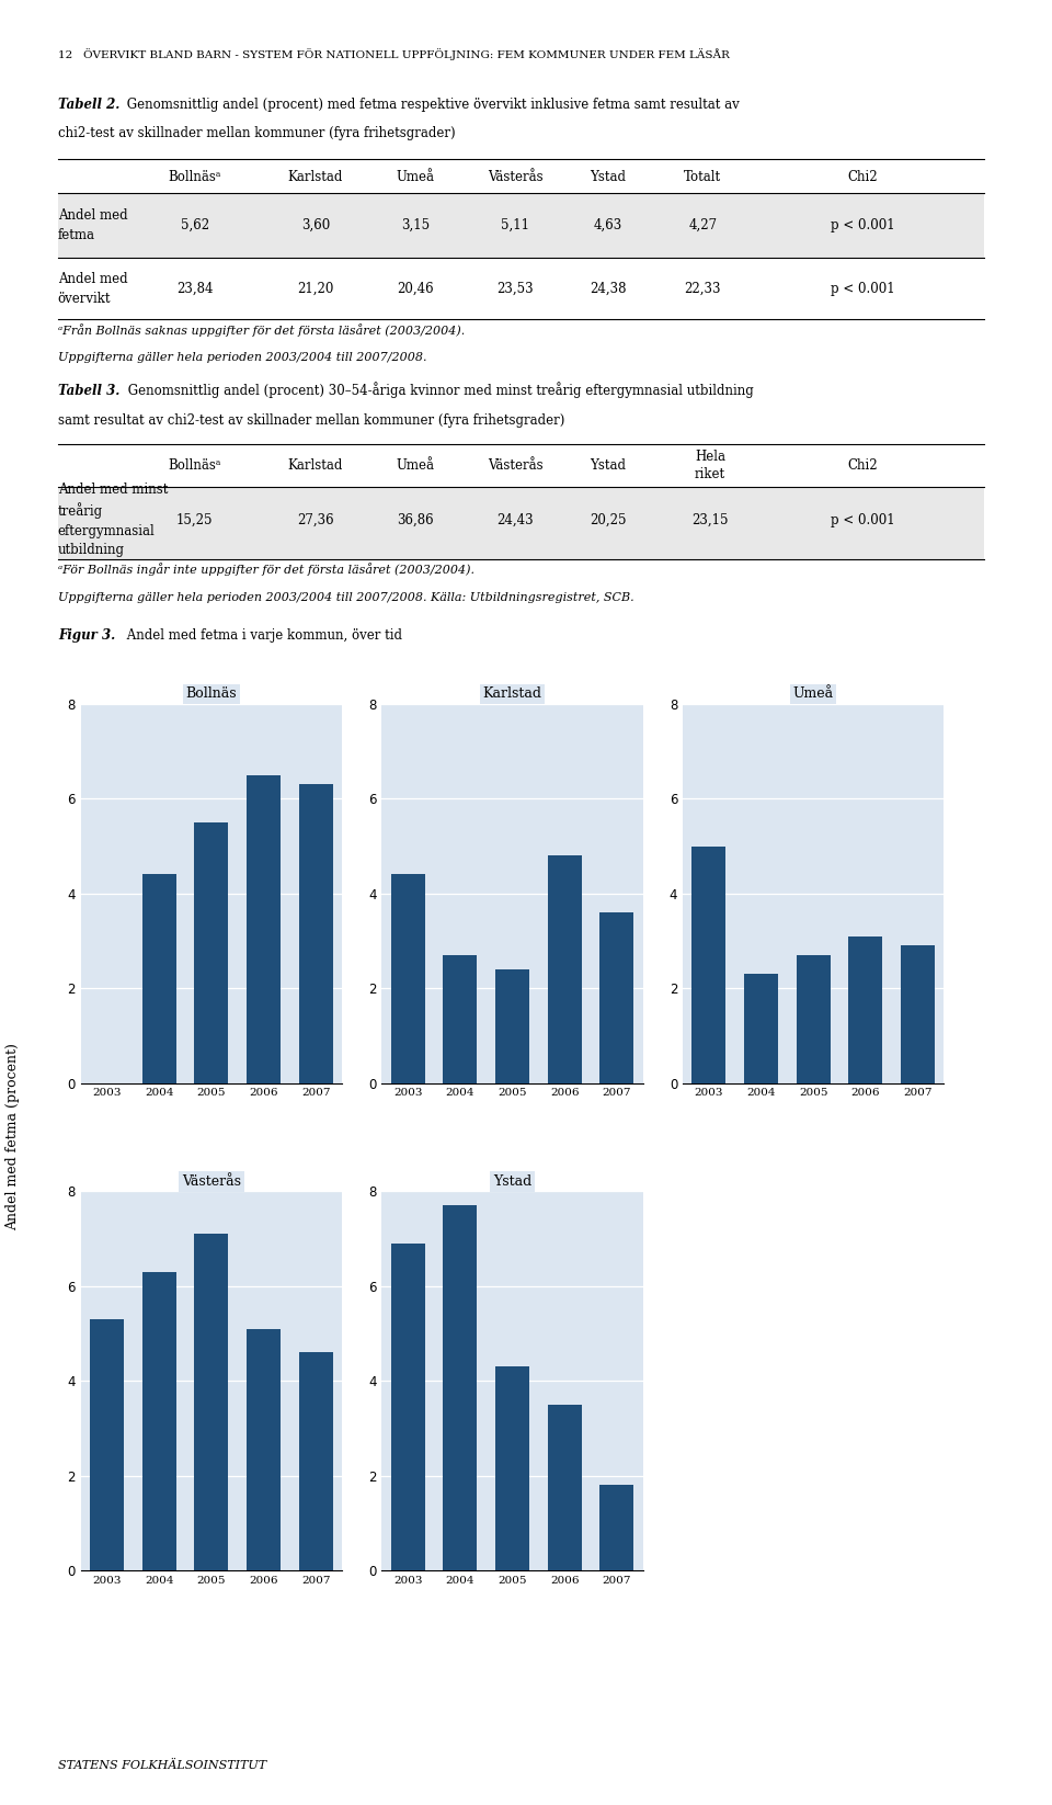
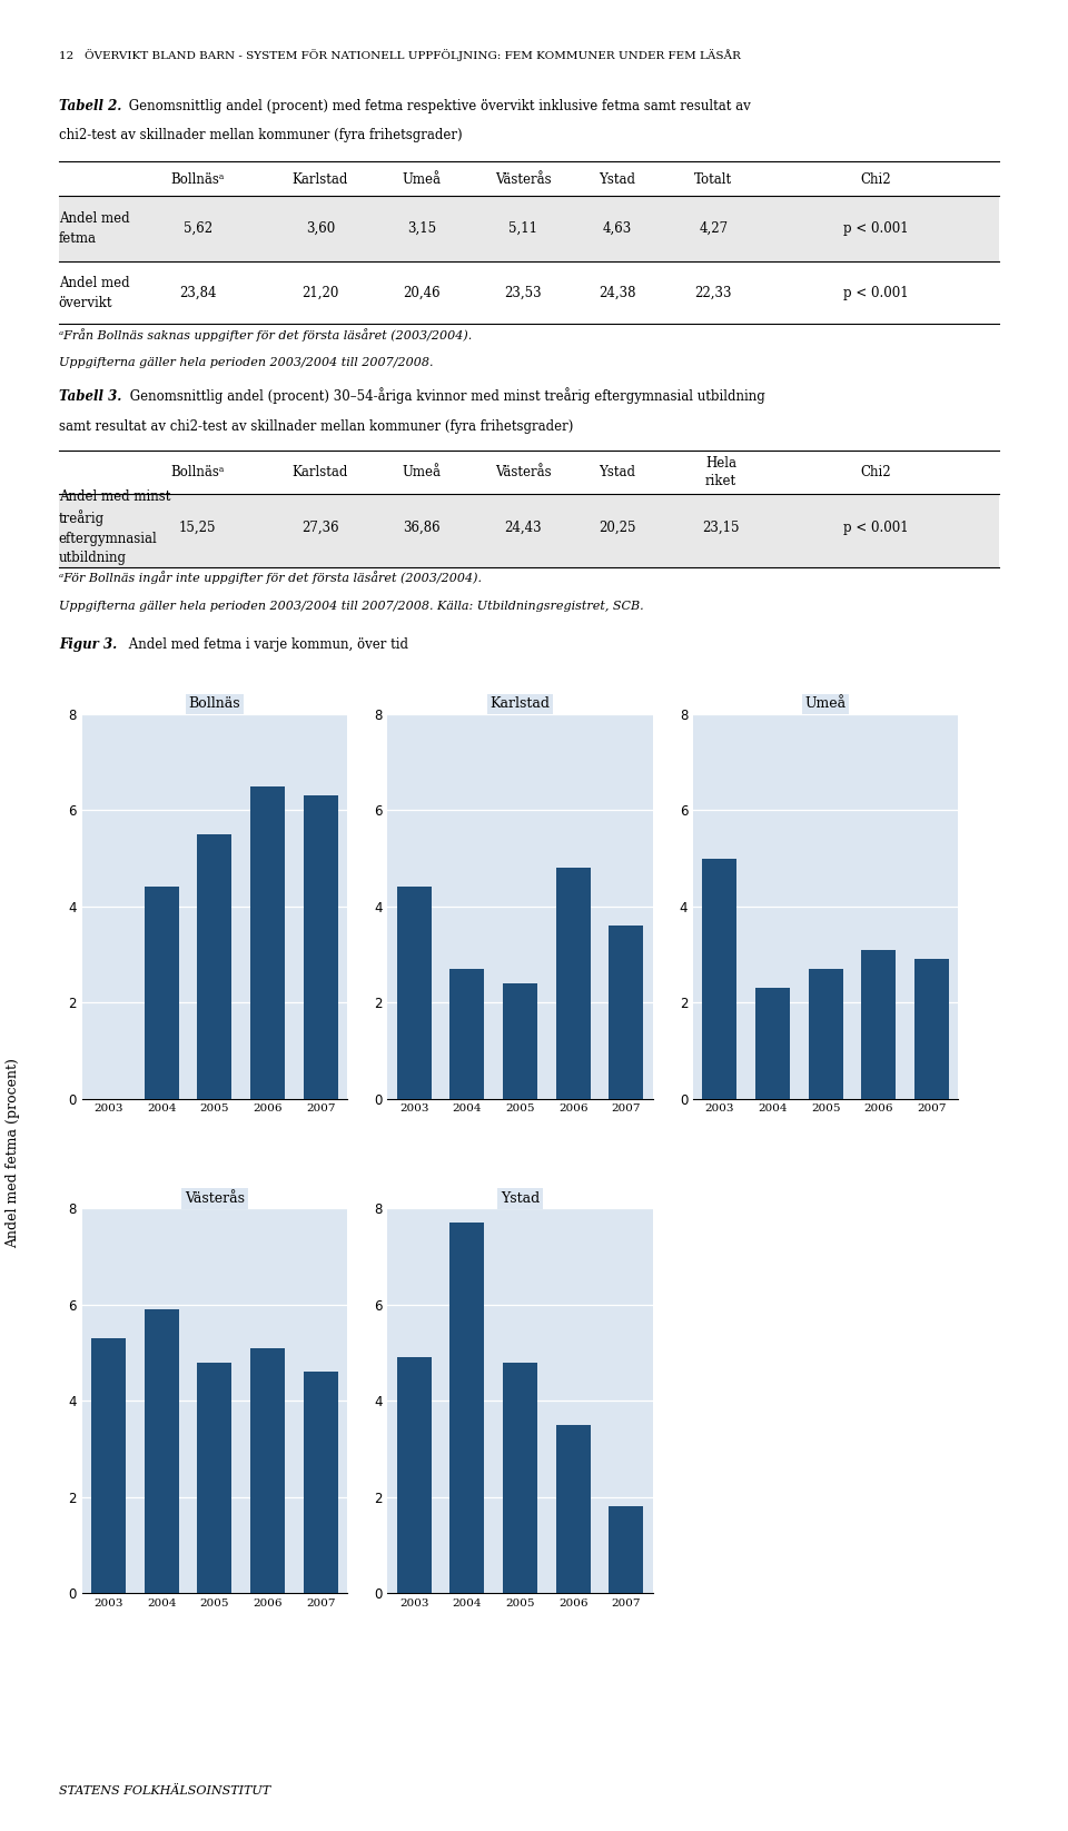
Västerås/2004: 6.3 -> 5.9
Västerås/2005: 7.1 -> 4.8
Ystad/2003: 6.9 -> 4.9
Ystad/2005: 4.3 -> 4.8
